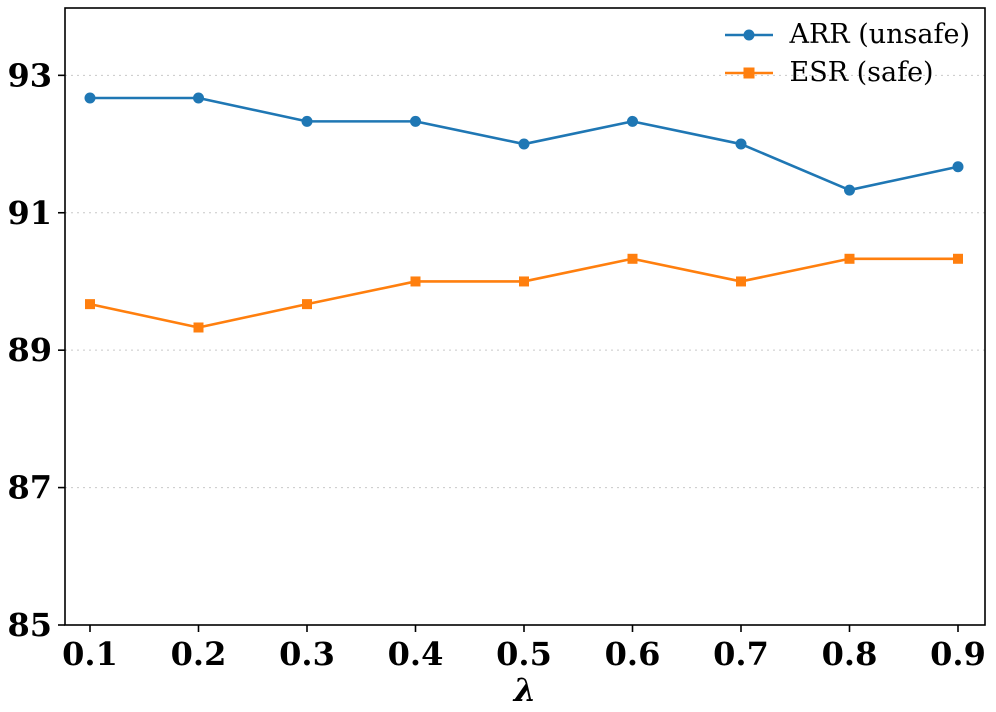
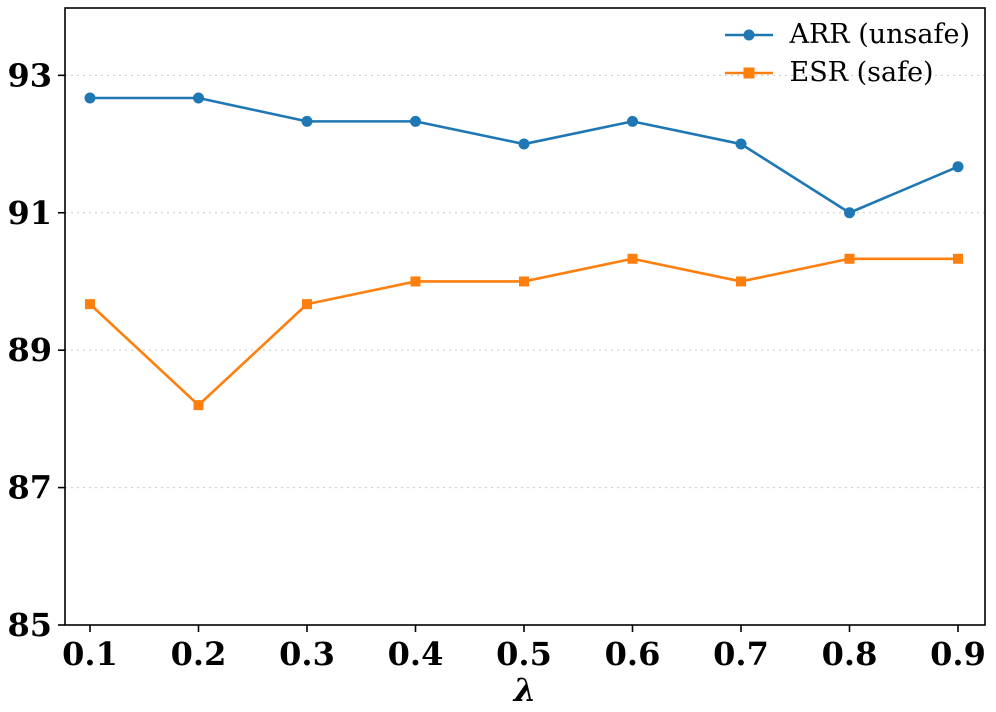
ESR (safe)/0.2: 89.3 -> 88.2
ARR (unsafe)/0.8: 91.3 -> 91.0
